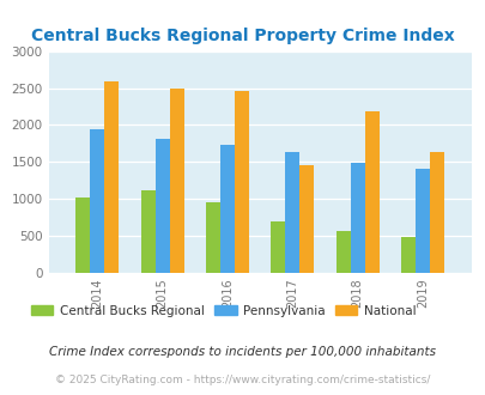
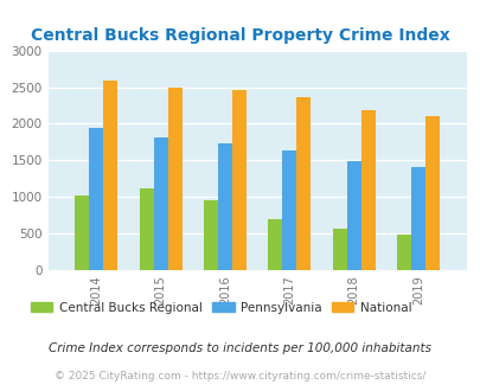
National/2017: 1460 -> 2360
National/2019: 1640 -> 2100
